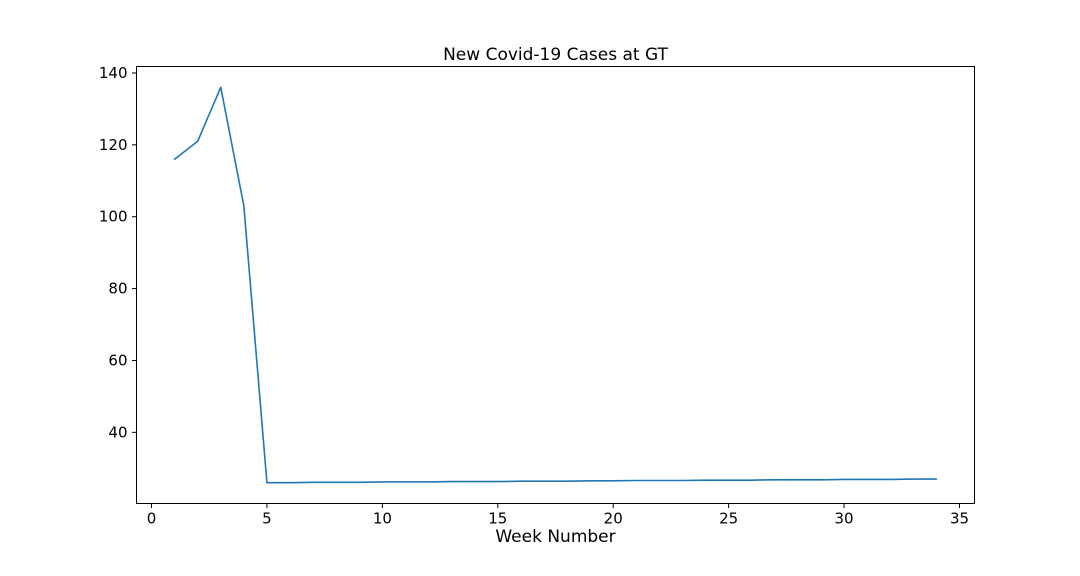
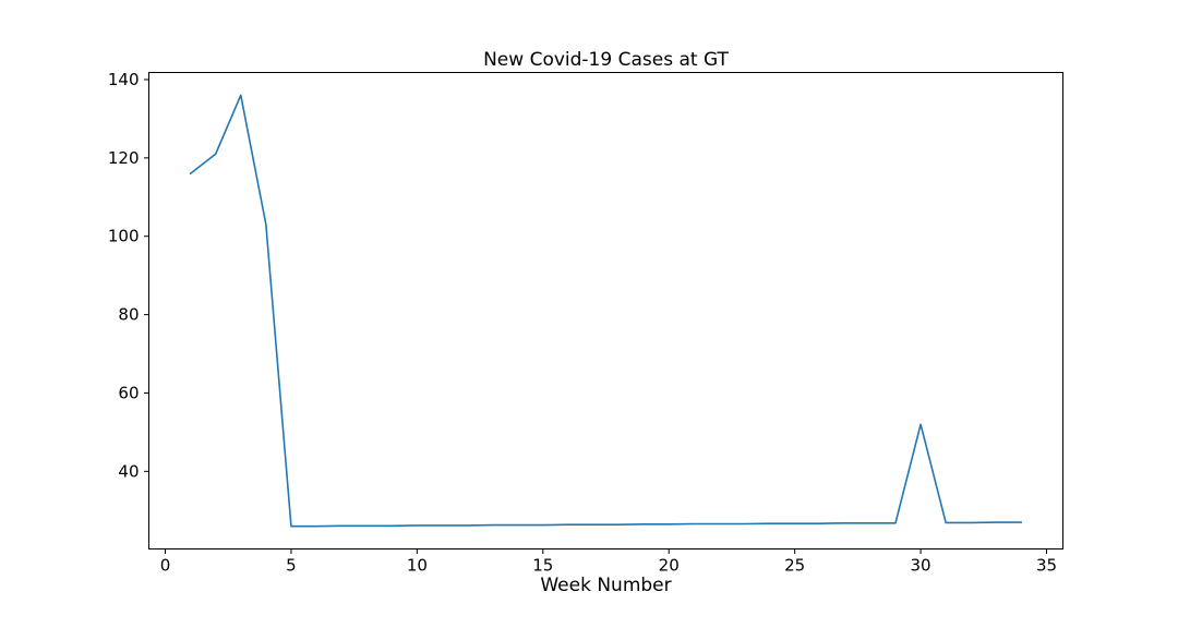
30: 27 -> 52
